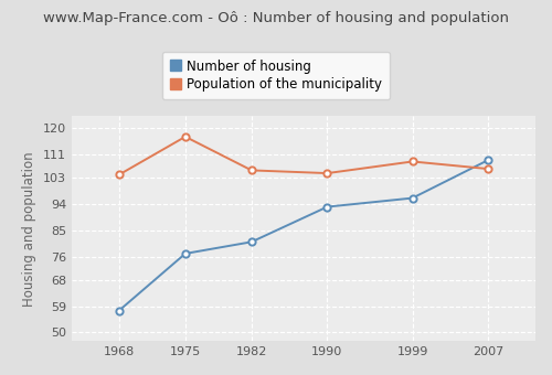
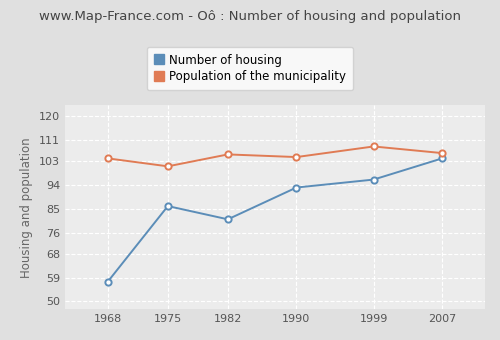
Number of housing/1975: 77.0 -> 86.0
Population of the municipality/1975: 117.0 -> 101.0
Number of housing/2007: 109.0 -> 104.0
